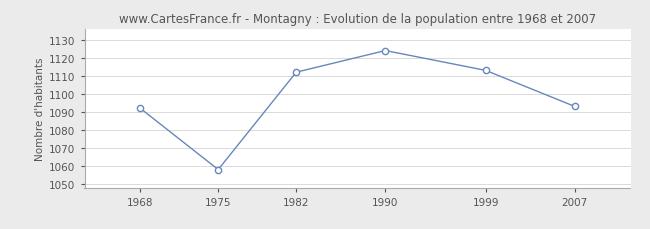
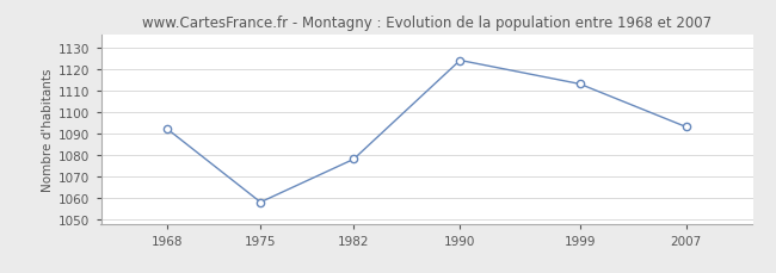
1982: 1112 -> 1078
